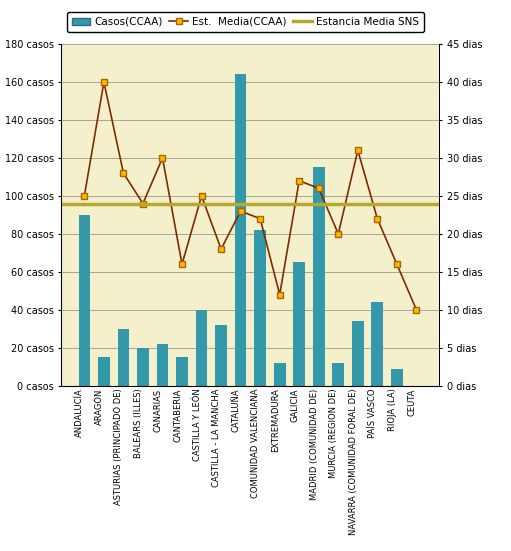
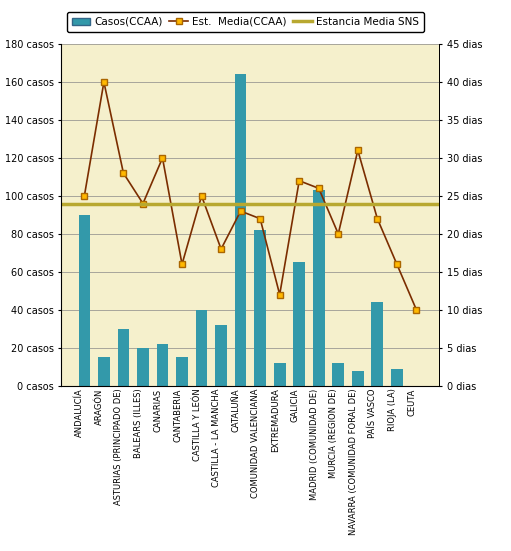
Casos(CCAA)/MADRID (COMUNIDAD DE): 115 casos -> 103 casos
Casos(CCAA)/NAVARRA (COMUNIDAD FORAL DE): 34 casos -> 8 casos
